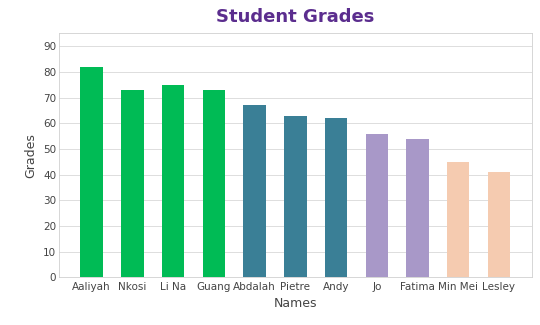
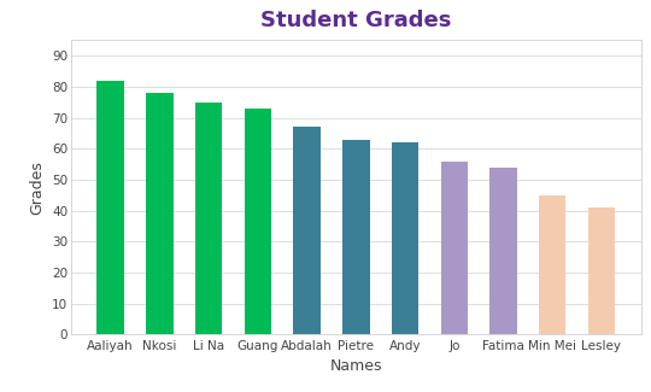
Nkosi: 73 -> 78
